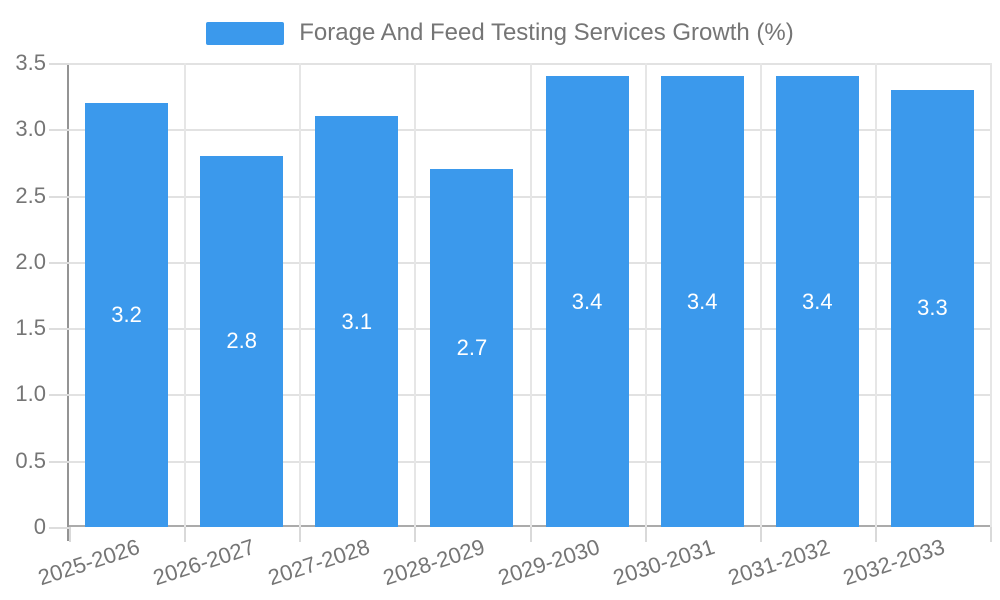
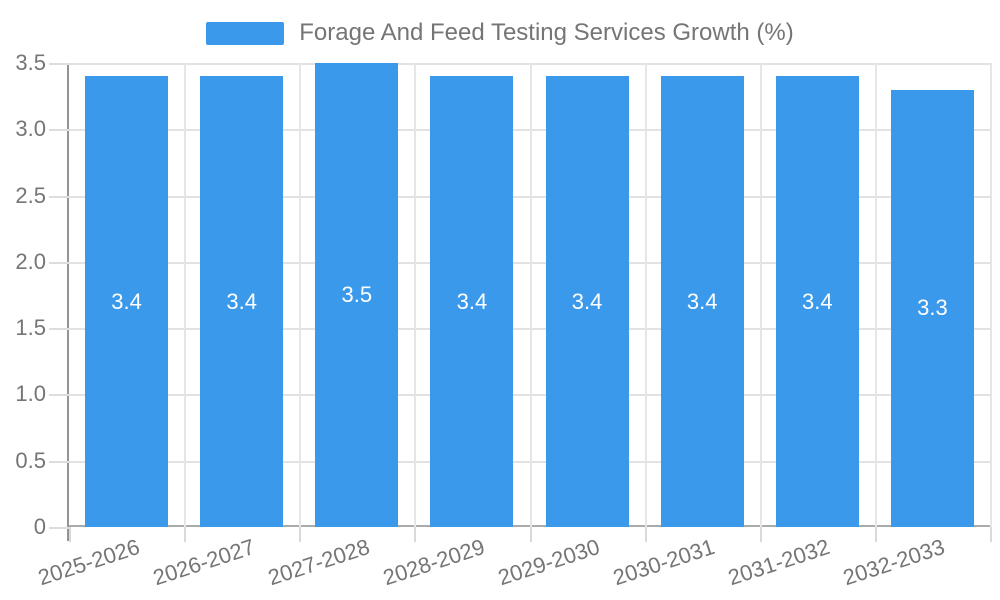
2025-2026: 3.2 -> 3.4
2026-2027: 2.8 -> 3.4
2027-2028: 3.1 -> 3.5
2028-2029: 2.7 -> 3.4
